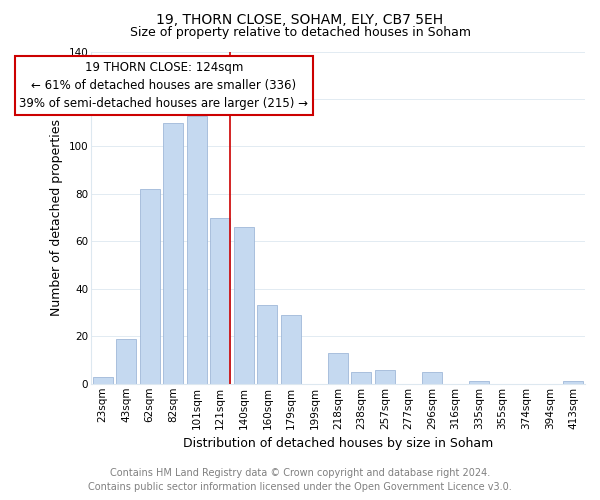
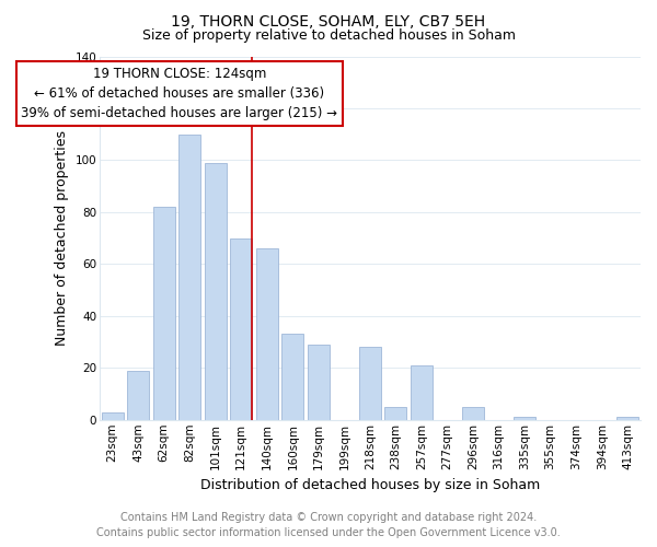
101sqm: 113 -> 99
218sqm: 13 -> 28
257sqm: 6 -> 21
